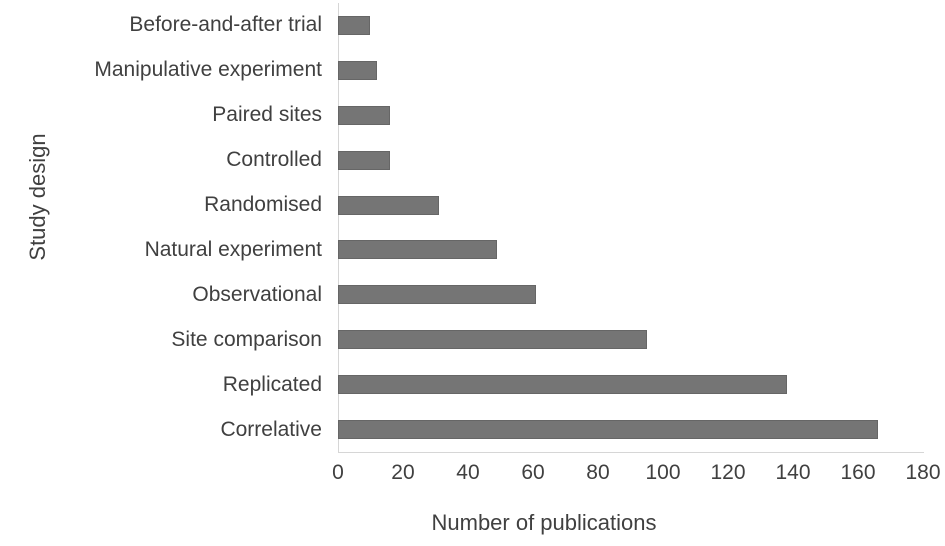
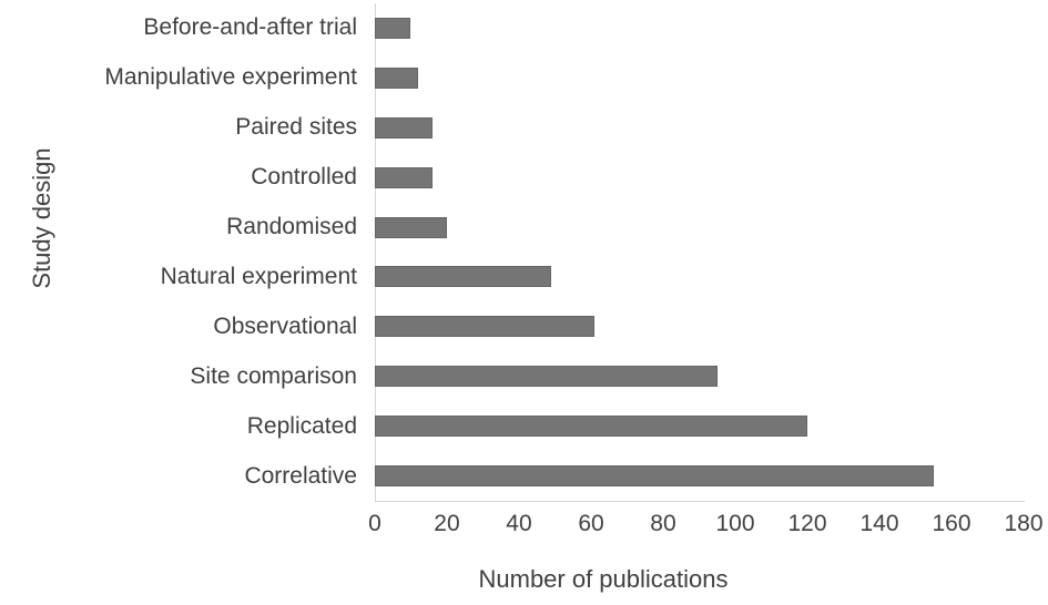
Randomised: 31 -> 20
Replicated: 138 -> 120
Correlative: 166 -> 155
